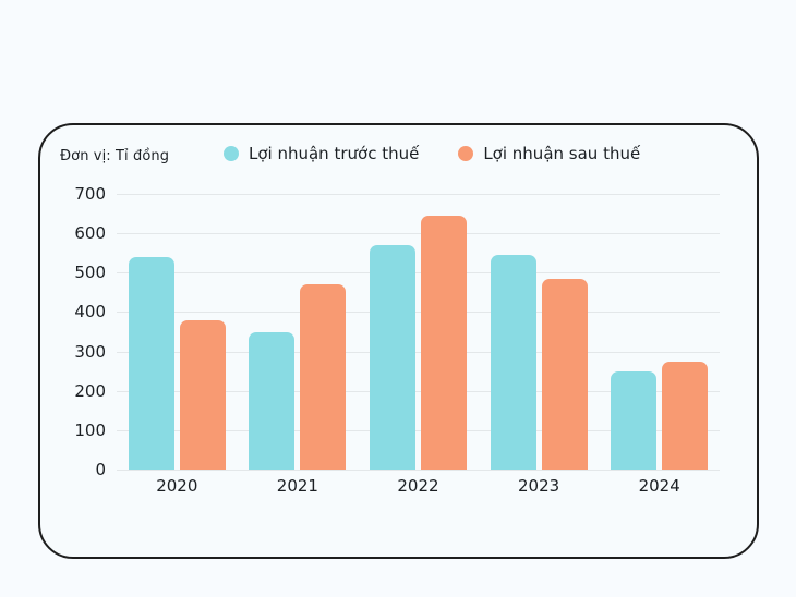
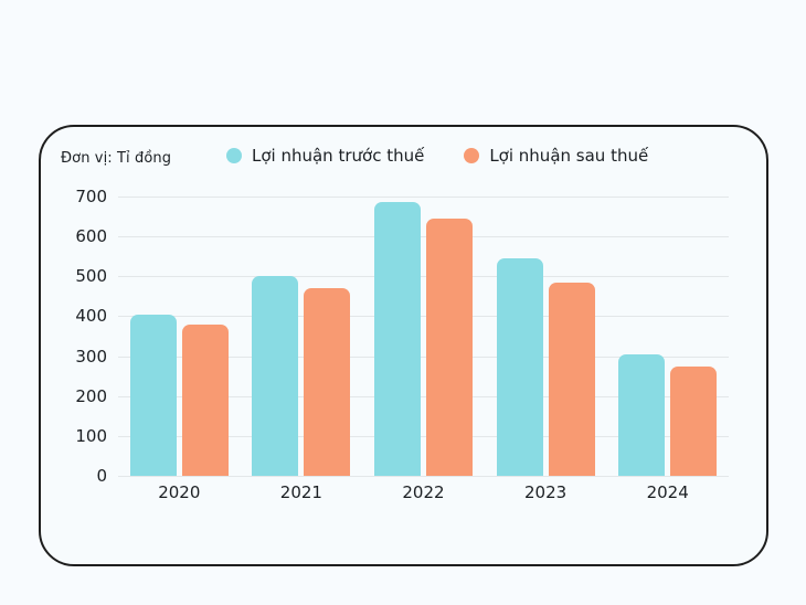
Lợi nhuận trước thuế/2020: 540 -> 400
Lợi nhuận trước thuế/2021: 350 -> 500
Lợi nhuận trước thuế/2022: 570 -> 680
Lợi nhuận trước thuế/2024: 250 -> 300
